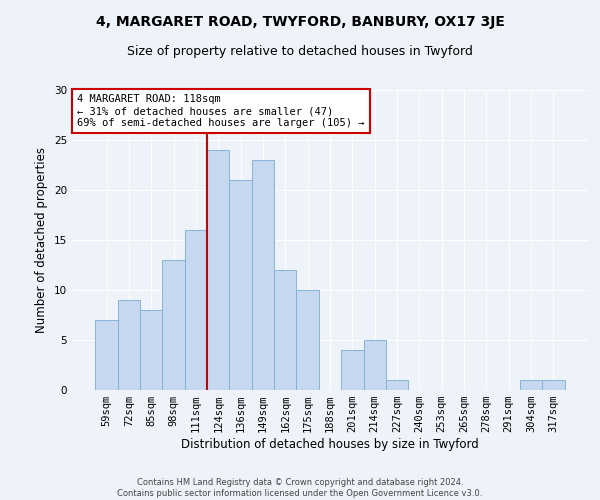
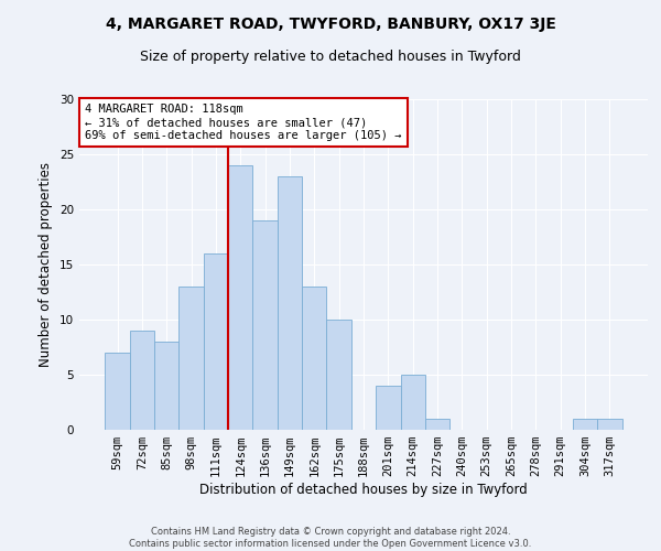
136sqm: 21 -> 19
162sqm: 12 -> 13
